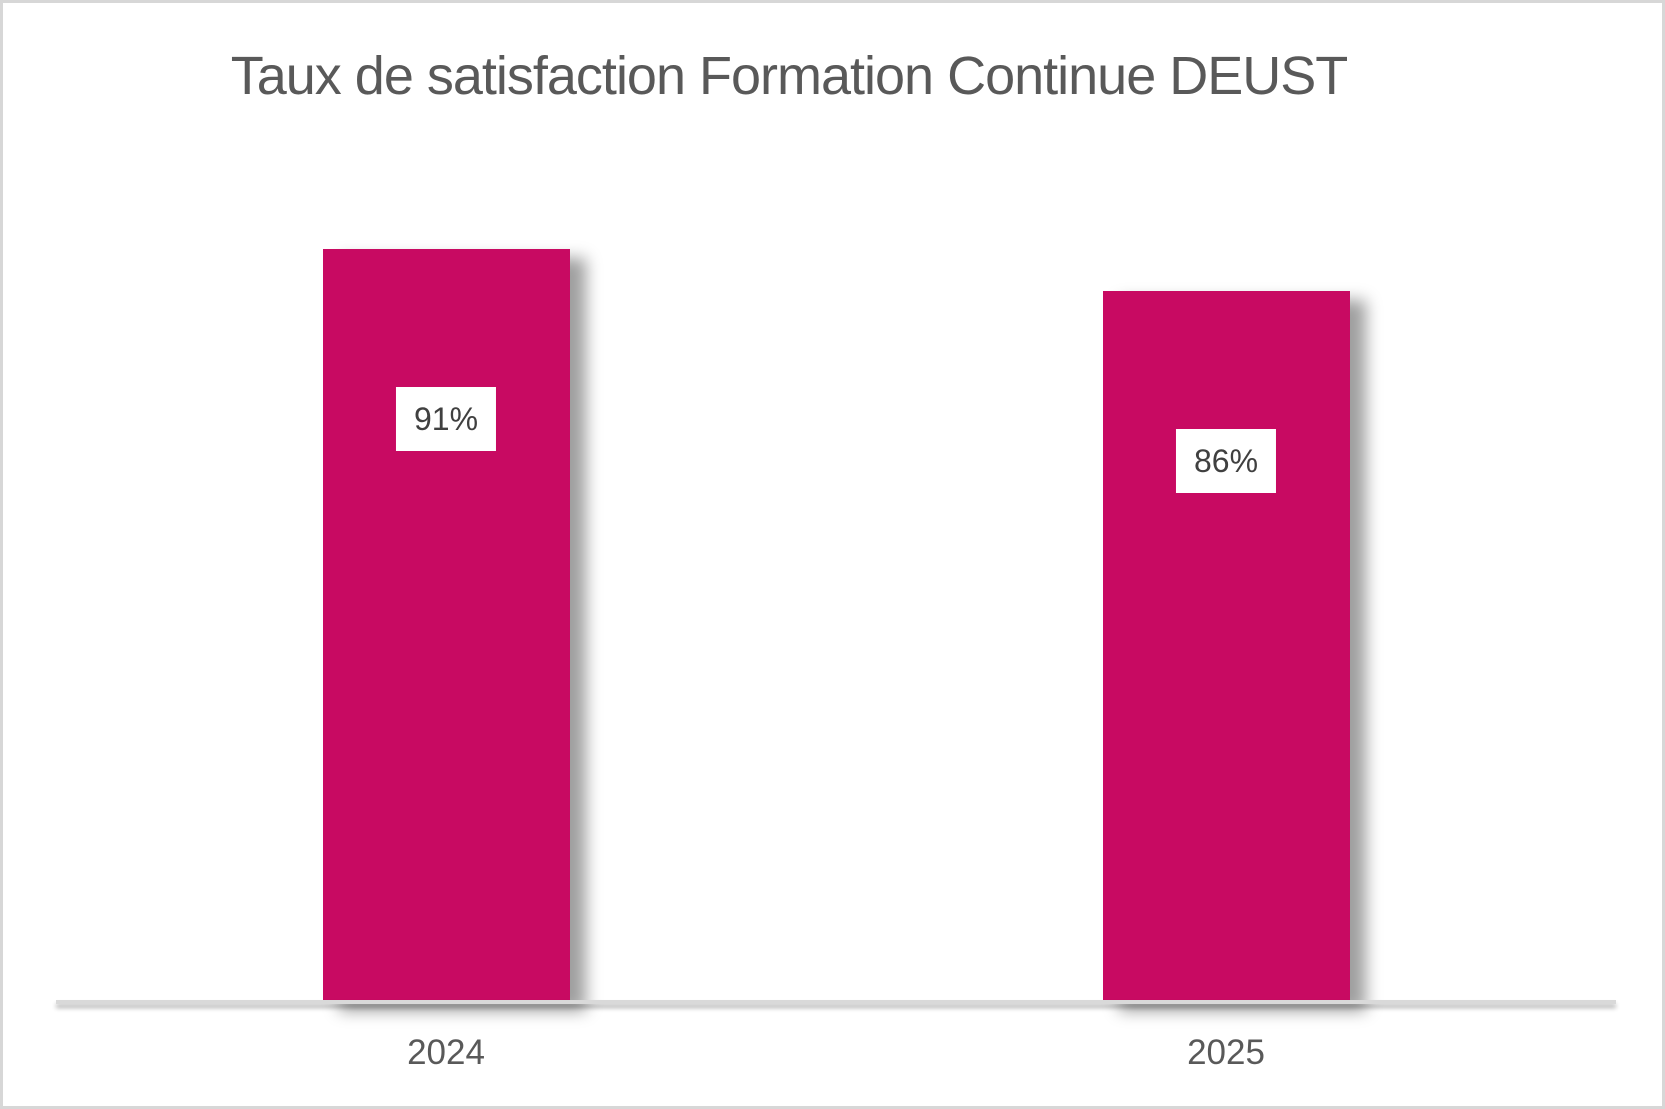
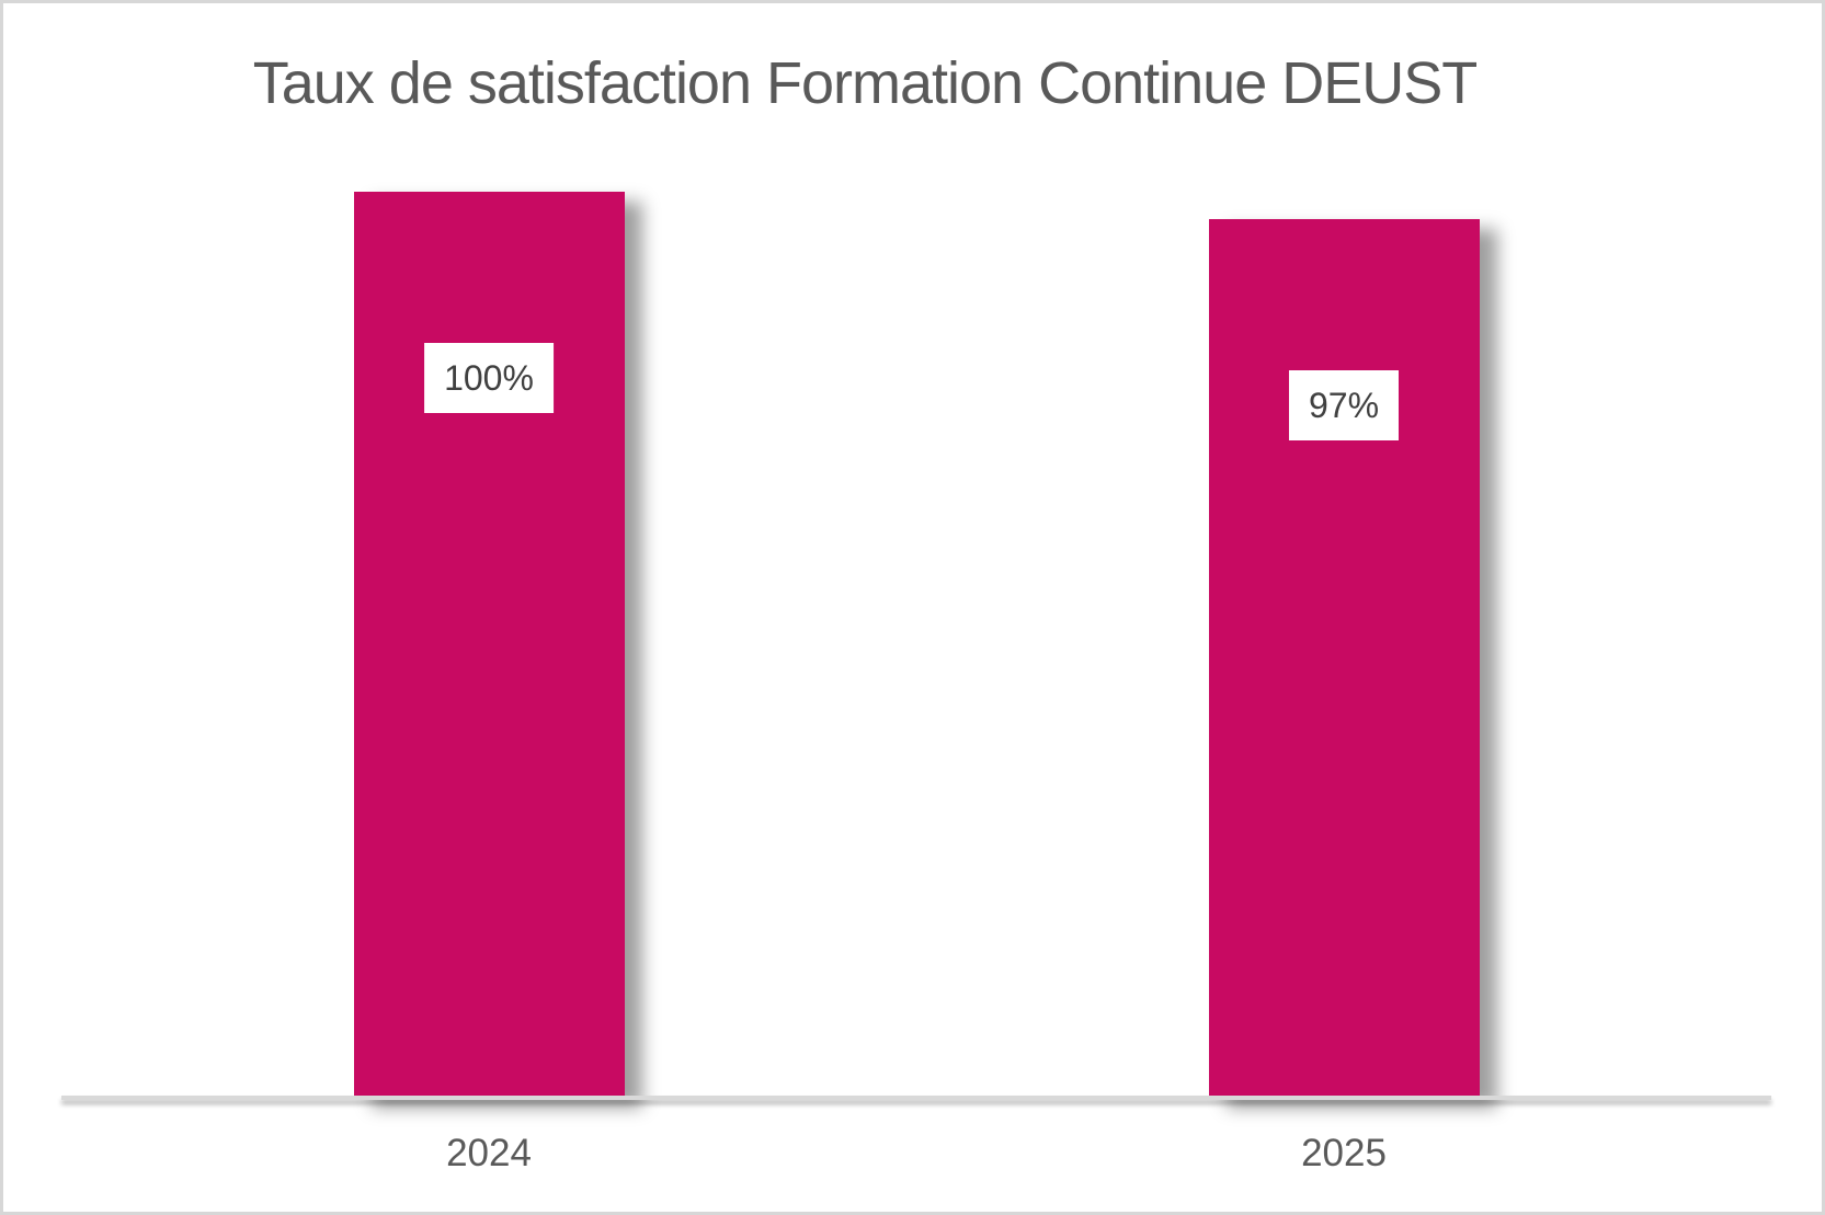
2024: 91% -> 100%
2025: 86% -> 97%
